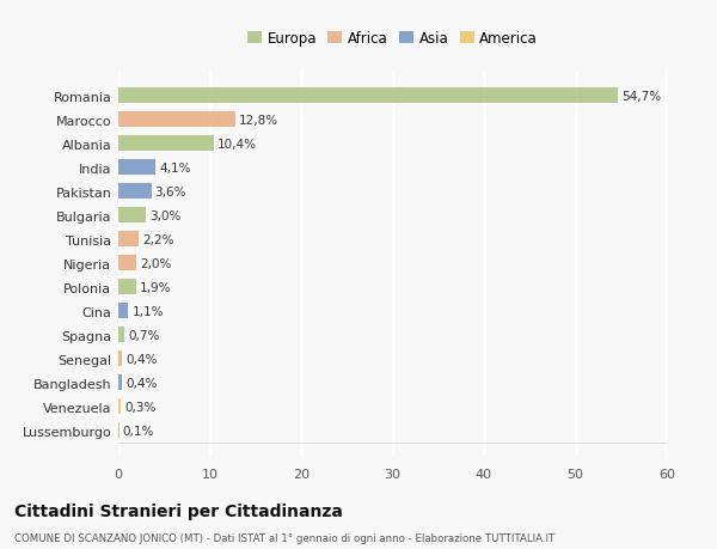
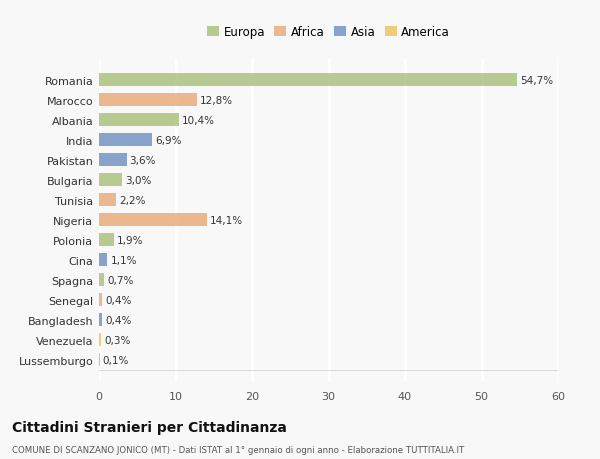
India: 4,1% -> 6,9%
Nigeria: 2,0% -> 14,1%
